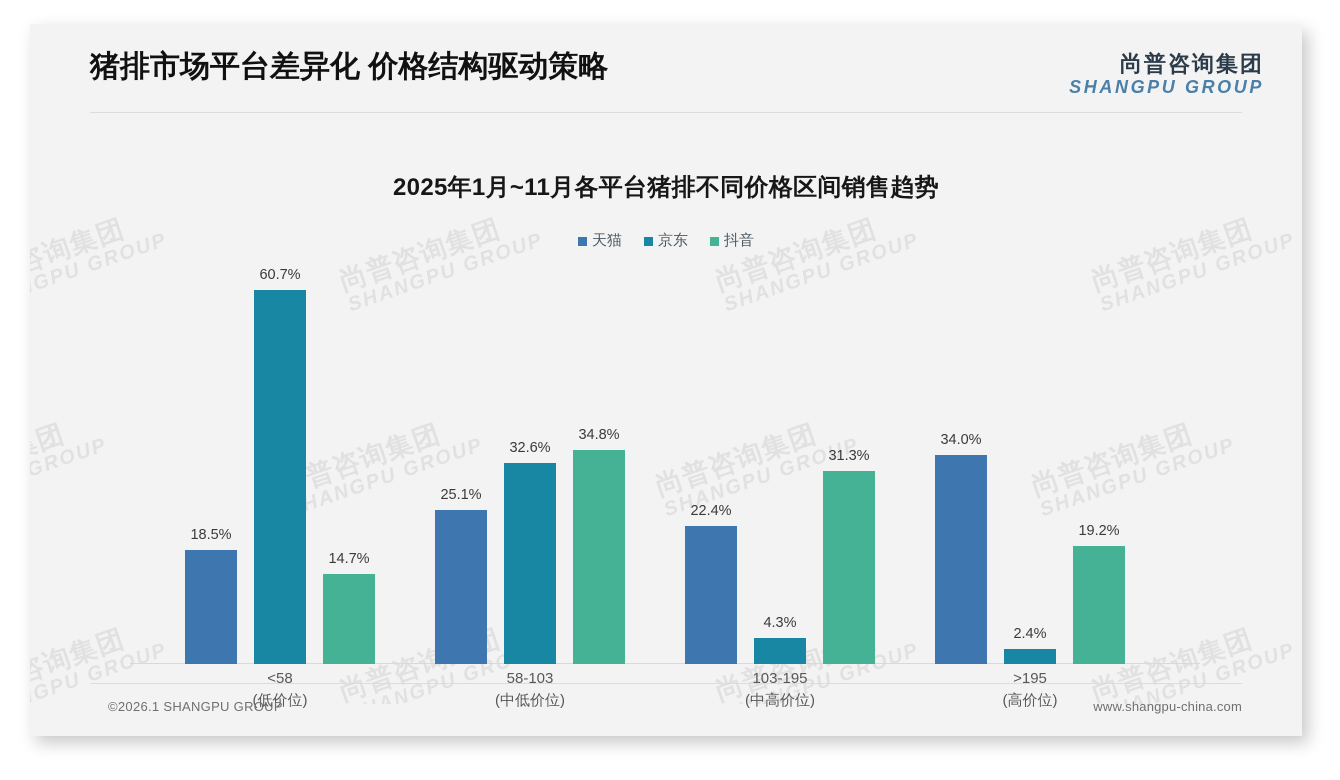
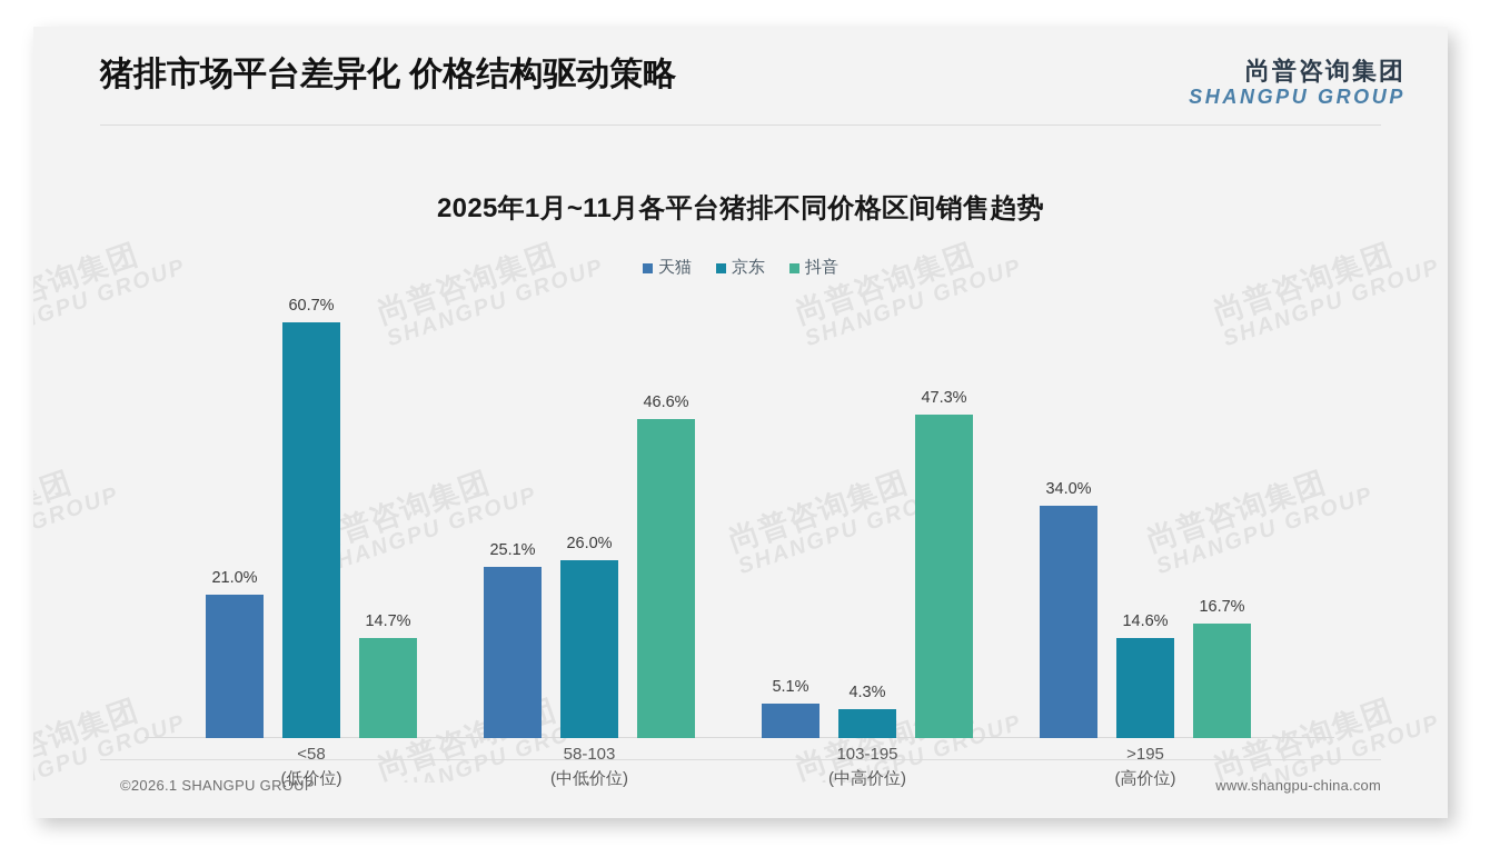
天猫/<58: 18.5% -> 21.0%
京东/58-103: 32.6% -> 26.0%
抖音/58-103: 34.8% -> 46.6%
天猫/103-195: 22.4% -> 5.1%
抖音/103-195: 31.3% -> 47.3%
京东/>195: 2.4% -> 14.6%
抖音/>195: 19.2% -> 16.7%
